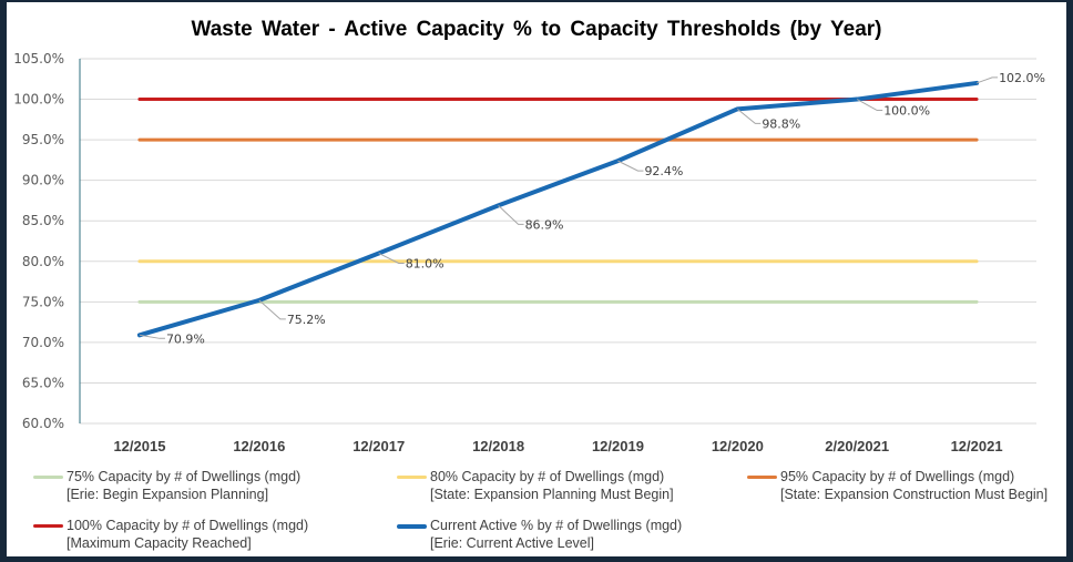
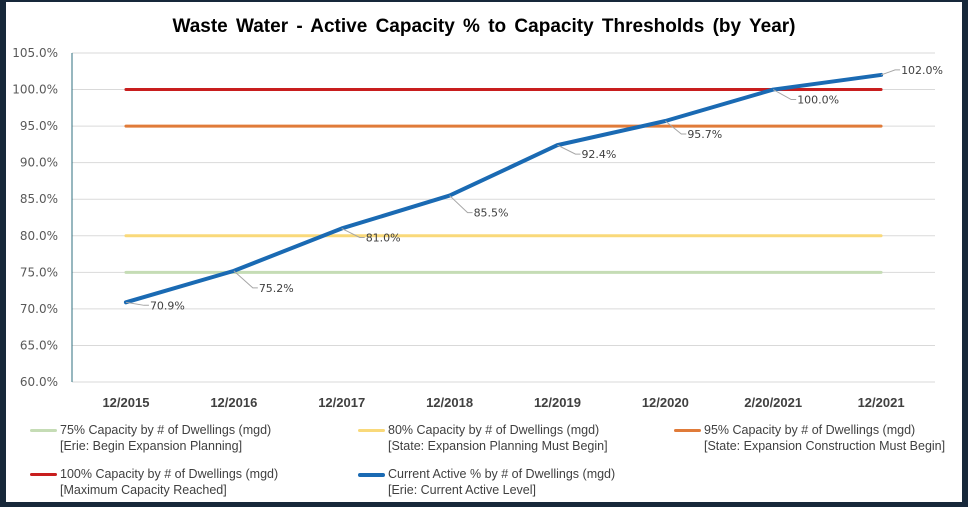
Current Active % by # of Dwellings (mgd)/12/2018: 86.9% -> 85.5%
Current Active % by # of Dwellings (mgd)/12/2020: 98.8% -> 95.7%
